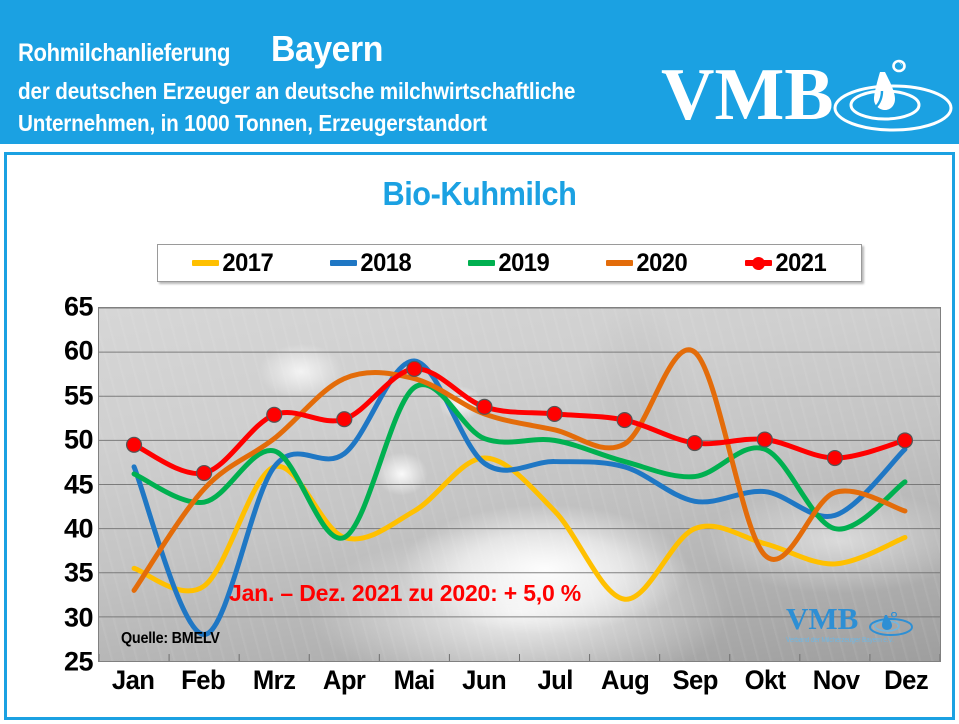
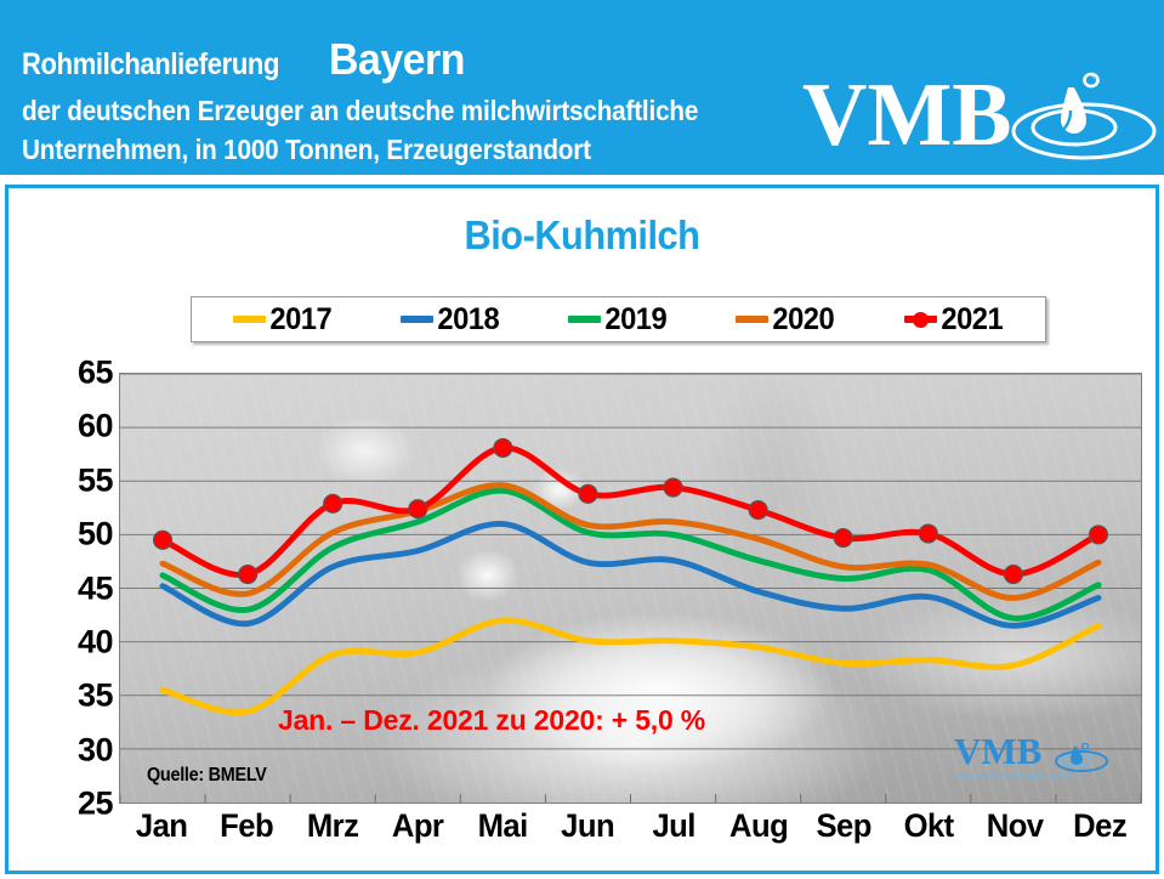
2018/Jan: 47 -> 45
2020/Jan: 33 -> 47
2018/Feb: 28 -> 42
2017/Mrz: 47 -> 39
2019/Apr: 39 -> 51
2020/Apr: 57 -> 52
2018/Mai: 59 -> 51
2019/Mai: 56 -> 54
2020/Mai: 57 -> 55
2017/Jun: 48 -> 40
2020/Jun: 53 -> 51
2017/Jul: 42 -> 40
2021/Jul: 53 -> 54
2017/Aug: 32 -> 40
2018/Aug: 47 -> 45
2017/Sep: 40 -> 38
2020/Sep: 60 -> 47
2019/Okt: 49 -> 47
2020/Okt: 37 -> 47
2017/Nov: 36 -> 38
2019/Nov: 40 -> 42
2021/Nov: 48 -> 46
2017/Dez: 39 -> 42
2018/Dez: 49 -> 44
2020/Dez: 42 -> 47
